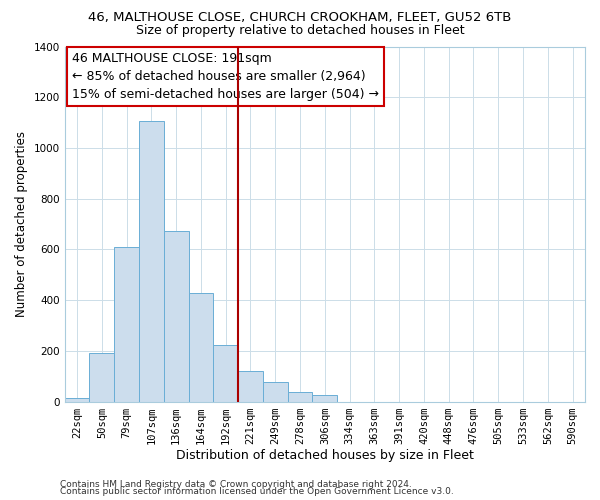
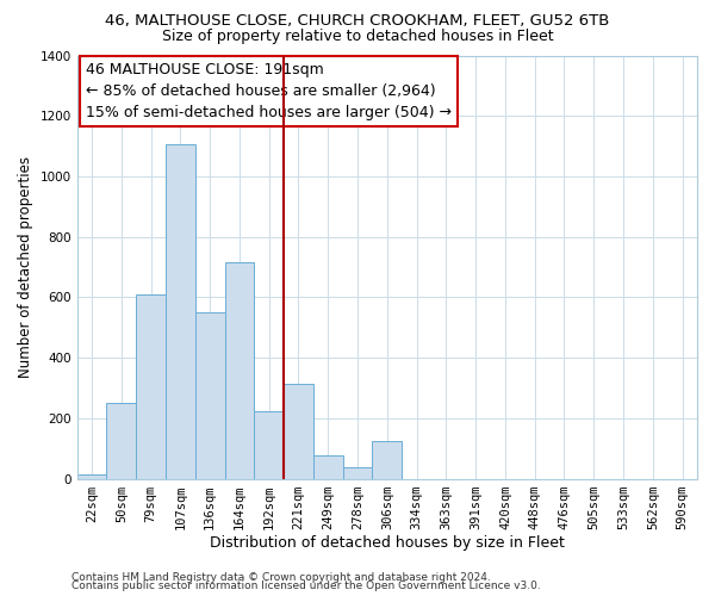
50sqm: 192 -> 250
136sqm: 672 -> 550
164sqm: 428 -> 715
221sqm: 122 -> 315
306sqm: 27 -> 125
